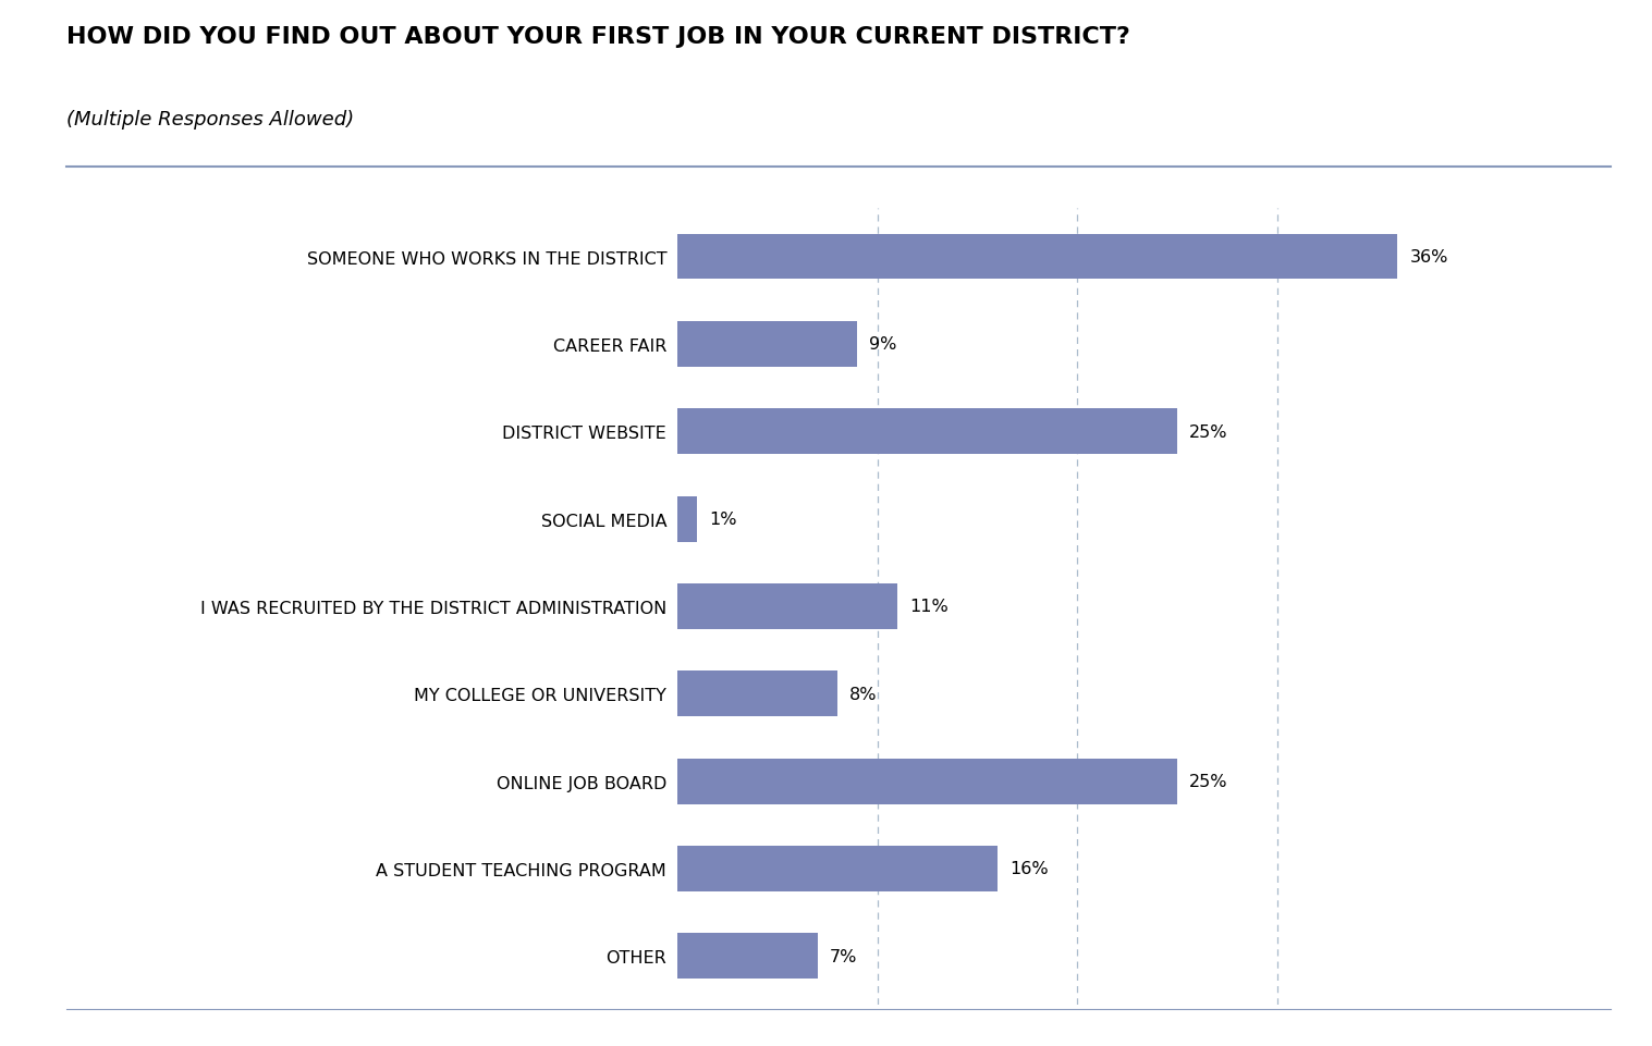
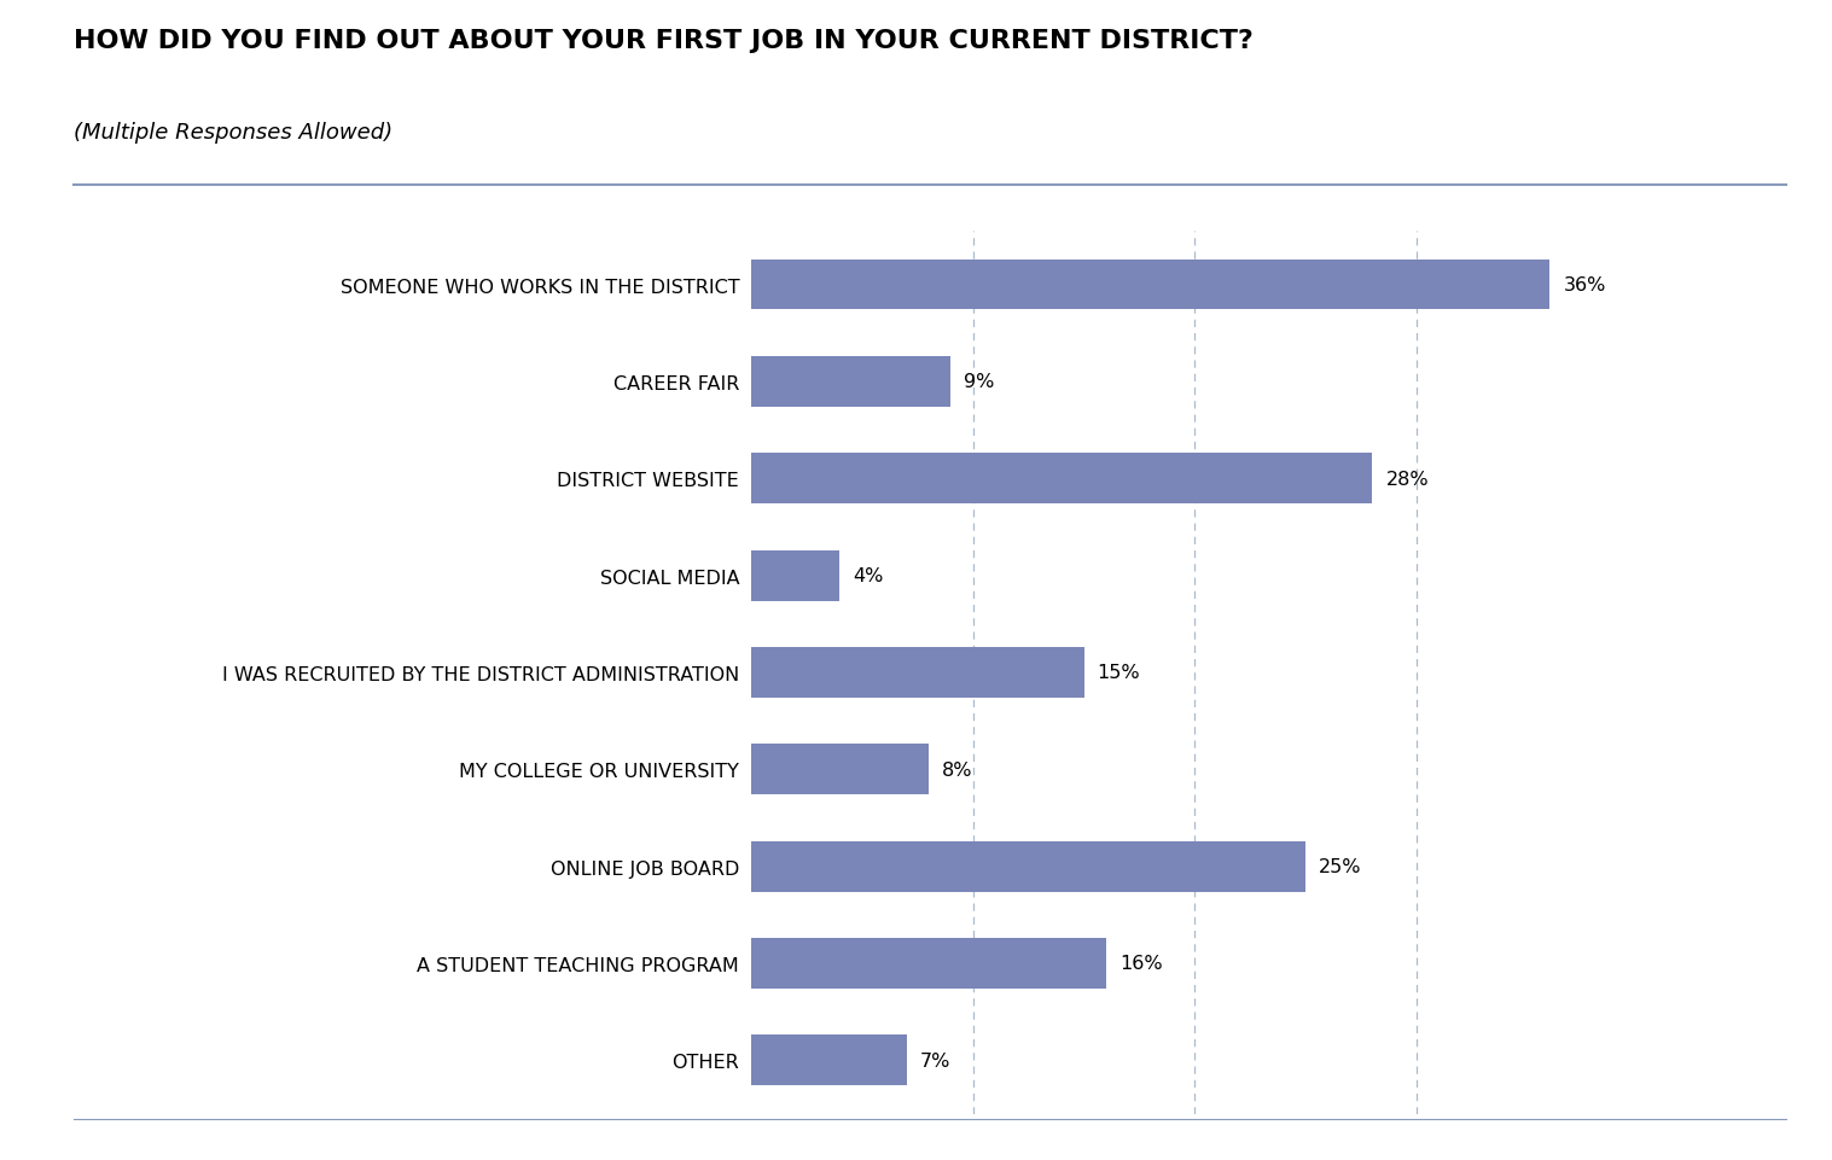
DISTRICT WEBSITE: 25% -> 28%
SOCIAL MEDIA: 1% -> 4%
I WAS RECRUITED BY THE DISTRICT ADMINISTRATION: 11% -> 15%
